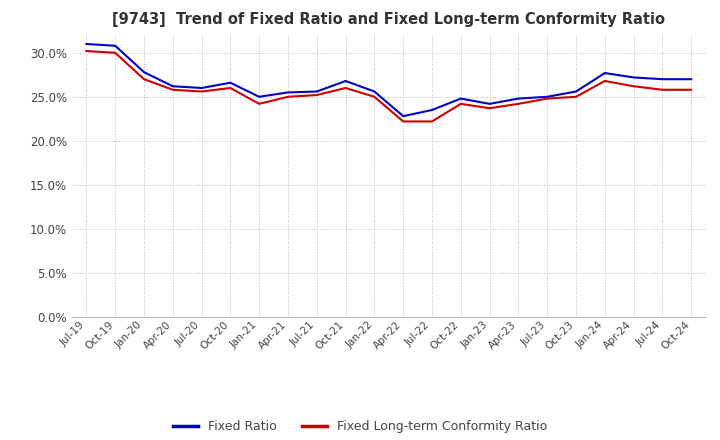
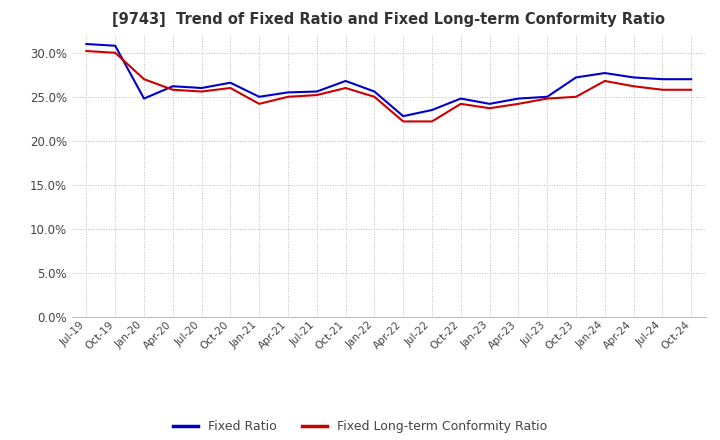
Fixed Ratio/Jan-20: 27.8% -> 24.8%
Fixed Ratio/Oct-23: 25.6% -> 27.2%
